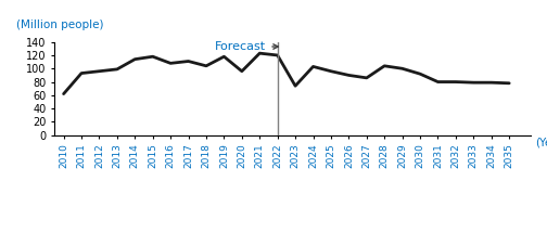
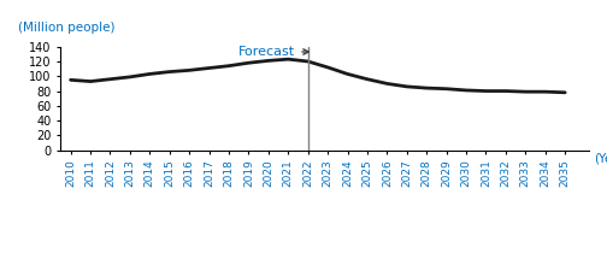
2010: 62 -> 95
2014: 114 -> 103
2015: 118 -> 106
2018: 104 -> 114
2020: 96 -> 121
2023: 74 -> 112
2028: 104 -> 84
2029: 100 -> 83
2030: 92 -> 81
